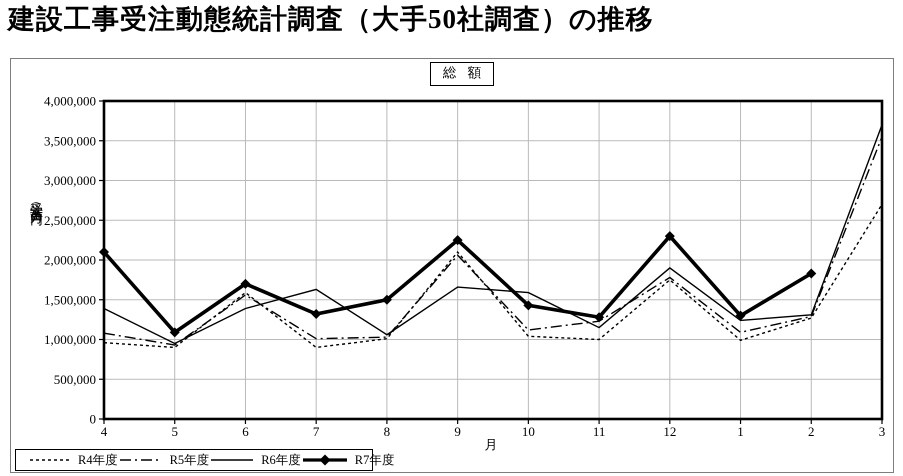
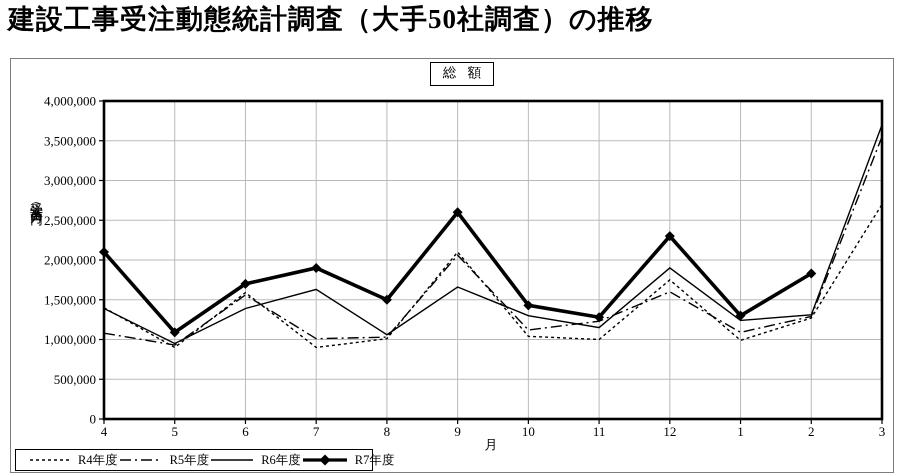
R4年度/4: 1000000 -> 1400000
R7年度/7: 1300000 -> 1900000
R7年度/9: 2200000 -> 2600000
R6年度/10: 1600000 -> 1300000
R5年度/12: 1800000 -> 1600000
